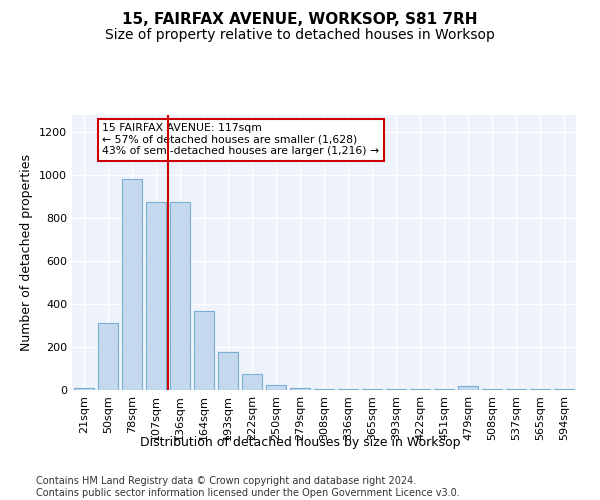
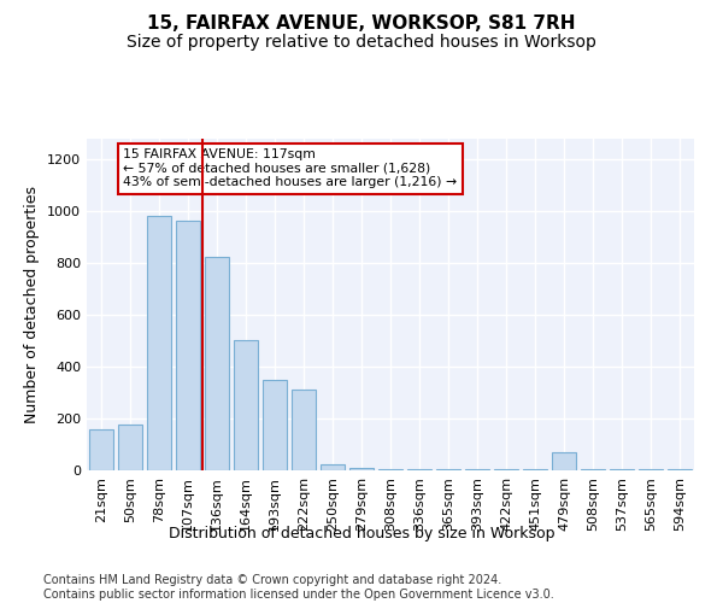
21sqm: 10 -> 160
50sqm: 310 -> 175
107sqm: 875 -> 965
136sqm: 875 -> 825
164sqm: 370 -> 505
193sqm: 175 -> 350
222sqm: 75 -> 310
479sqm: 18 -> 70
